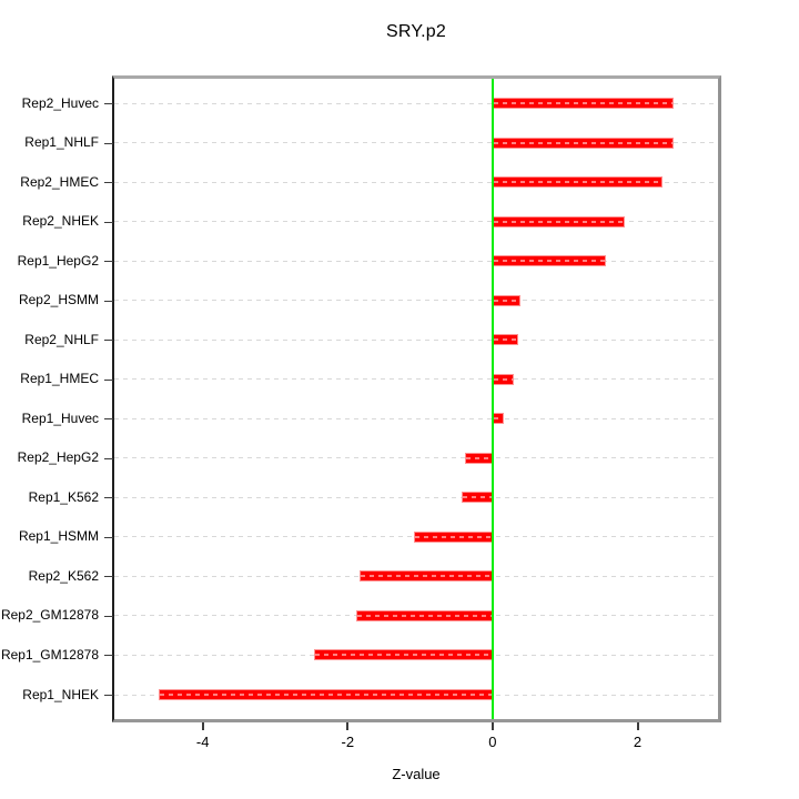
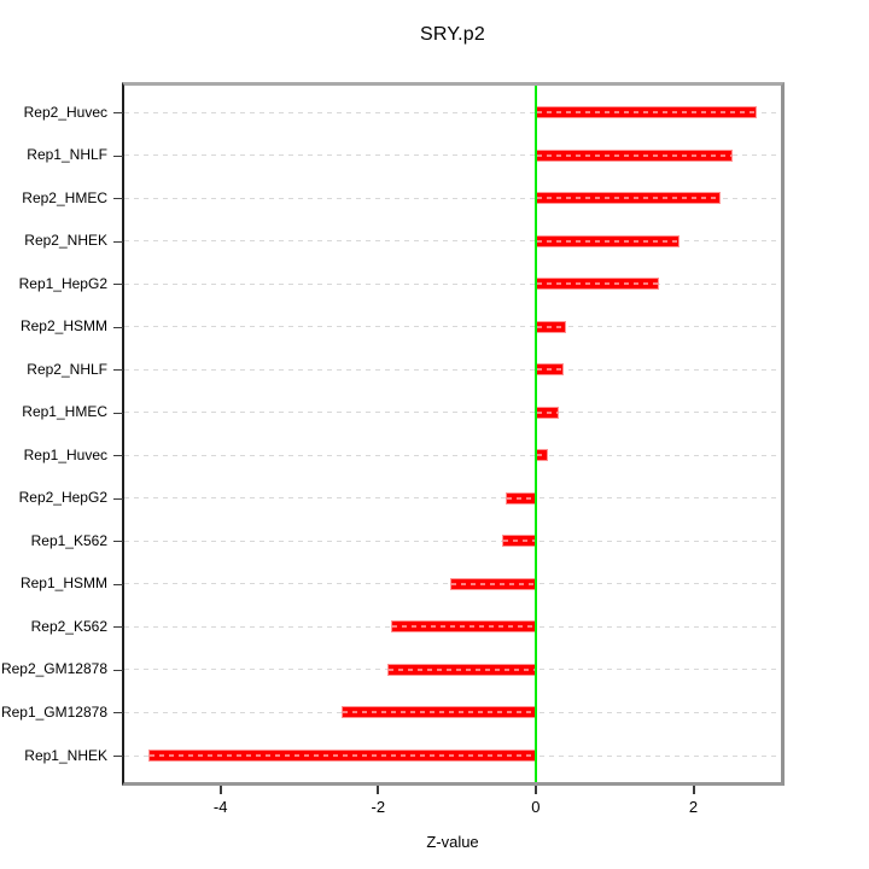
Rep2_Huvec: 2.5 -> 2.8
Rep1_NHEK: -4.6 -> -4.9
